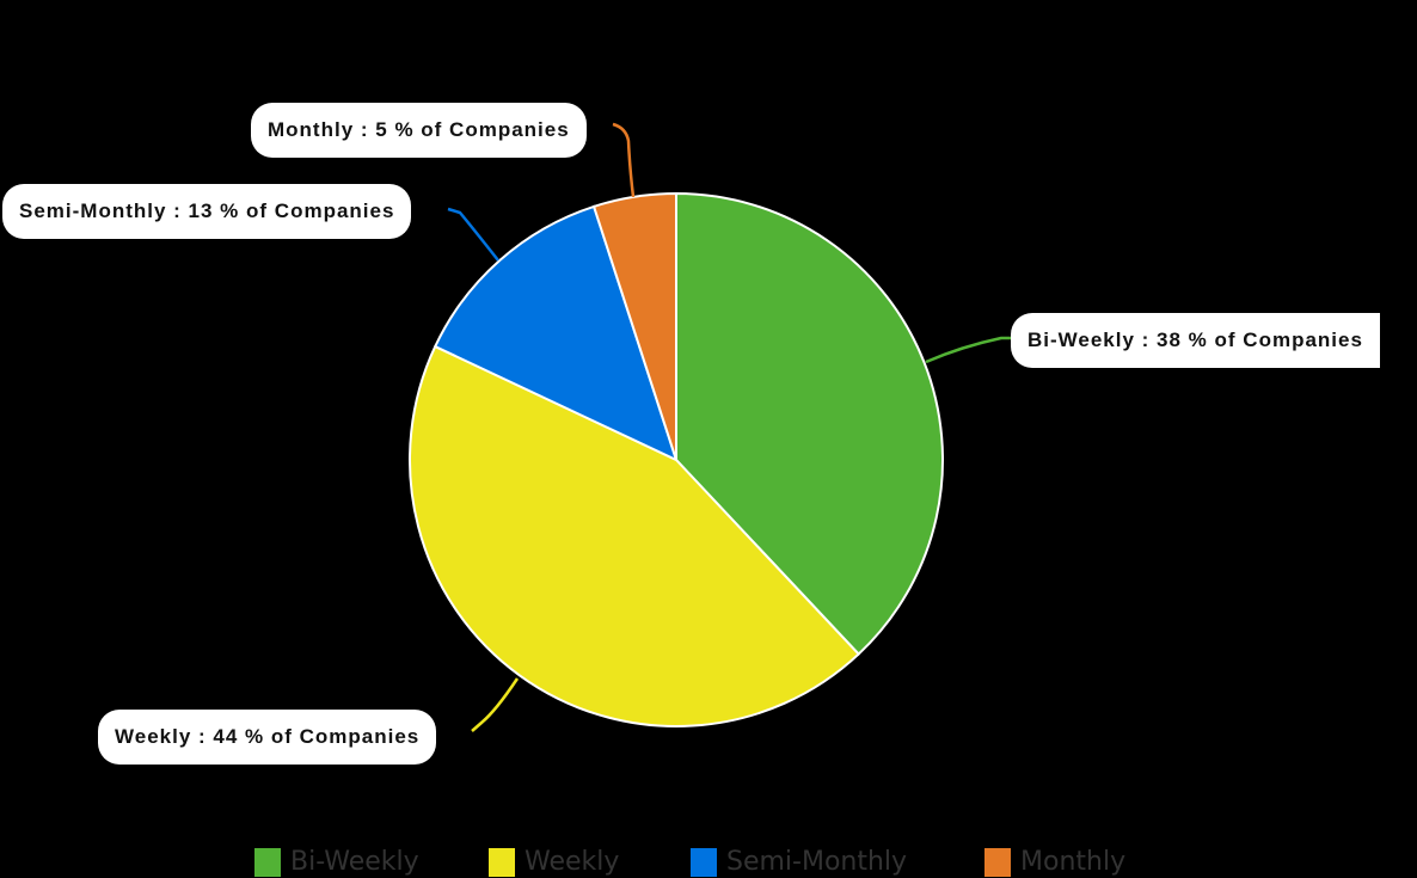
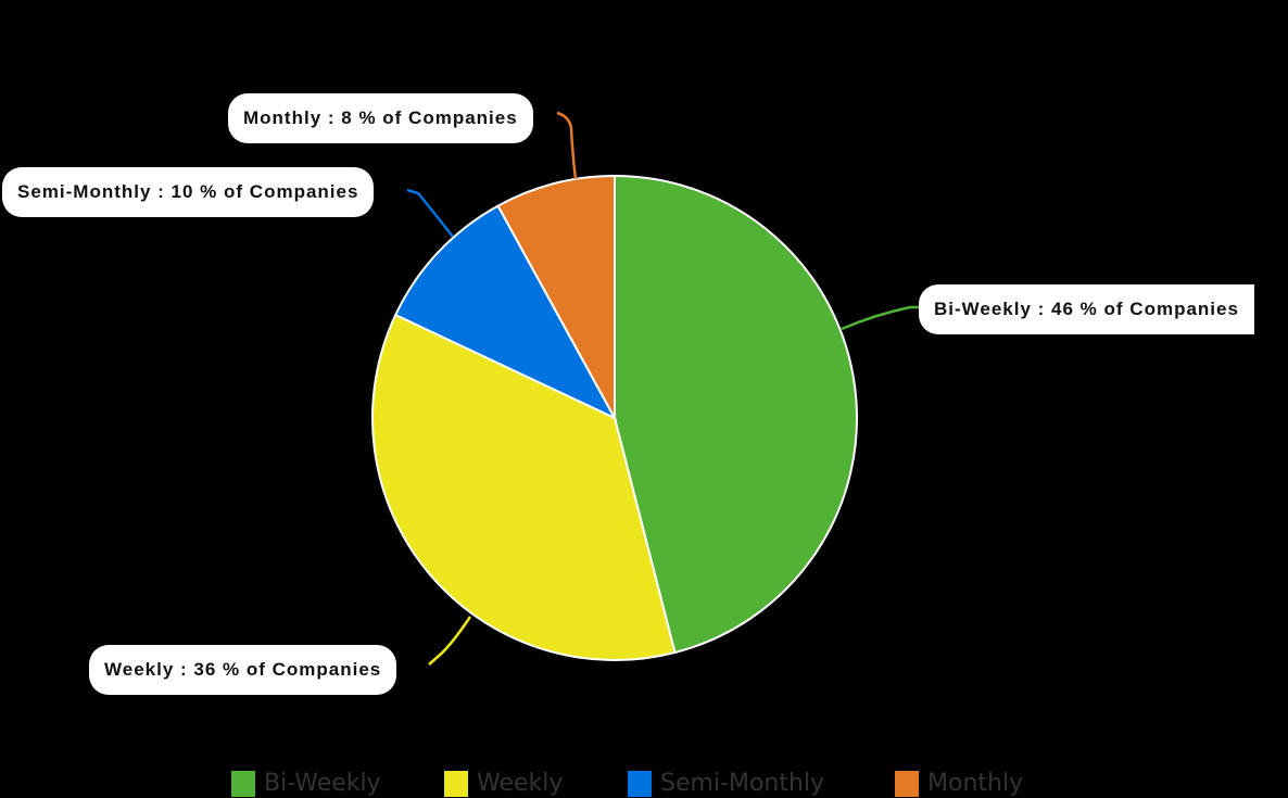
Bi-Weekly: 38 -> 46
Weekly: 44 -> 36
Semi-Monthly: 13 -> 10
Monthly: 5 -> 8
